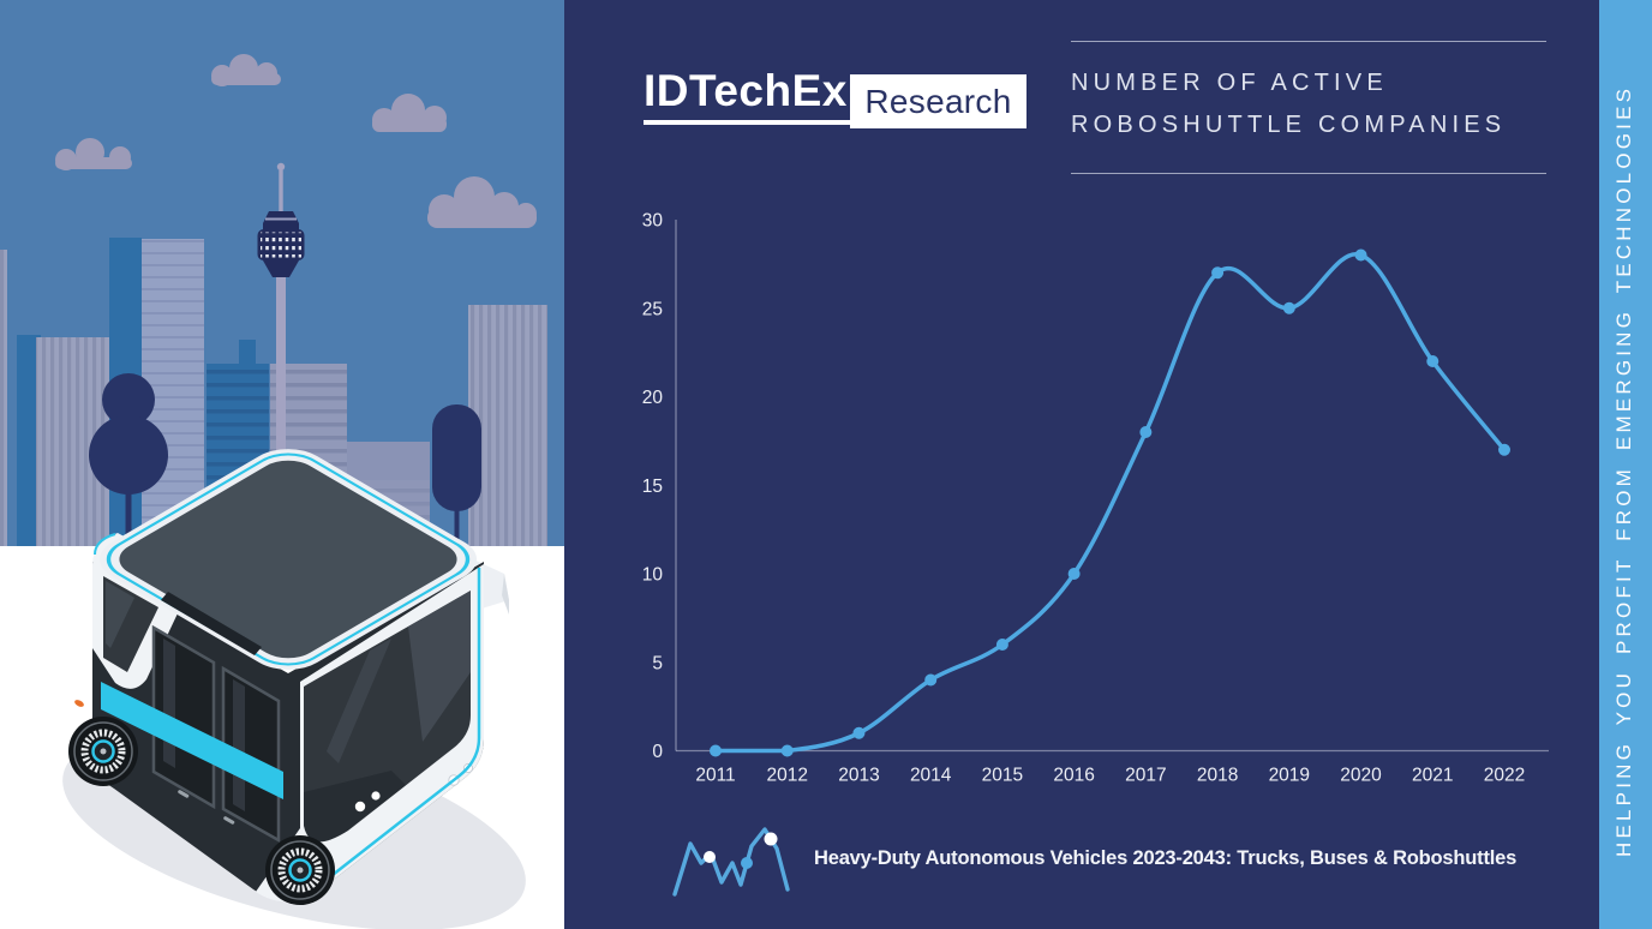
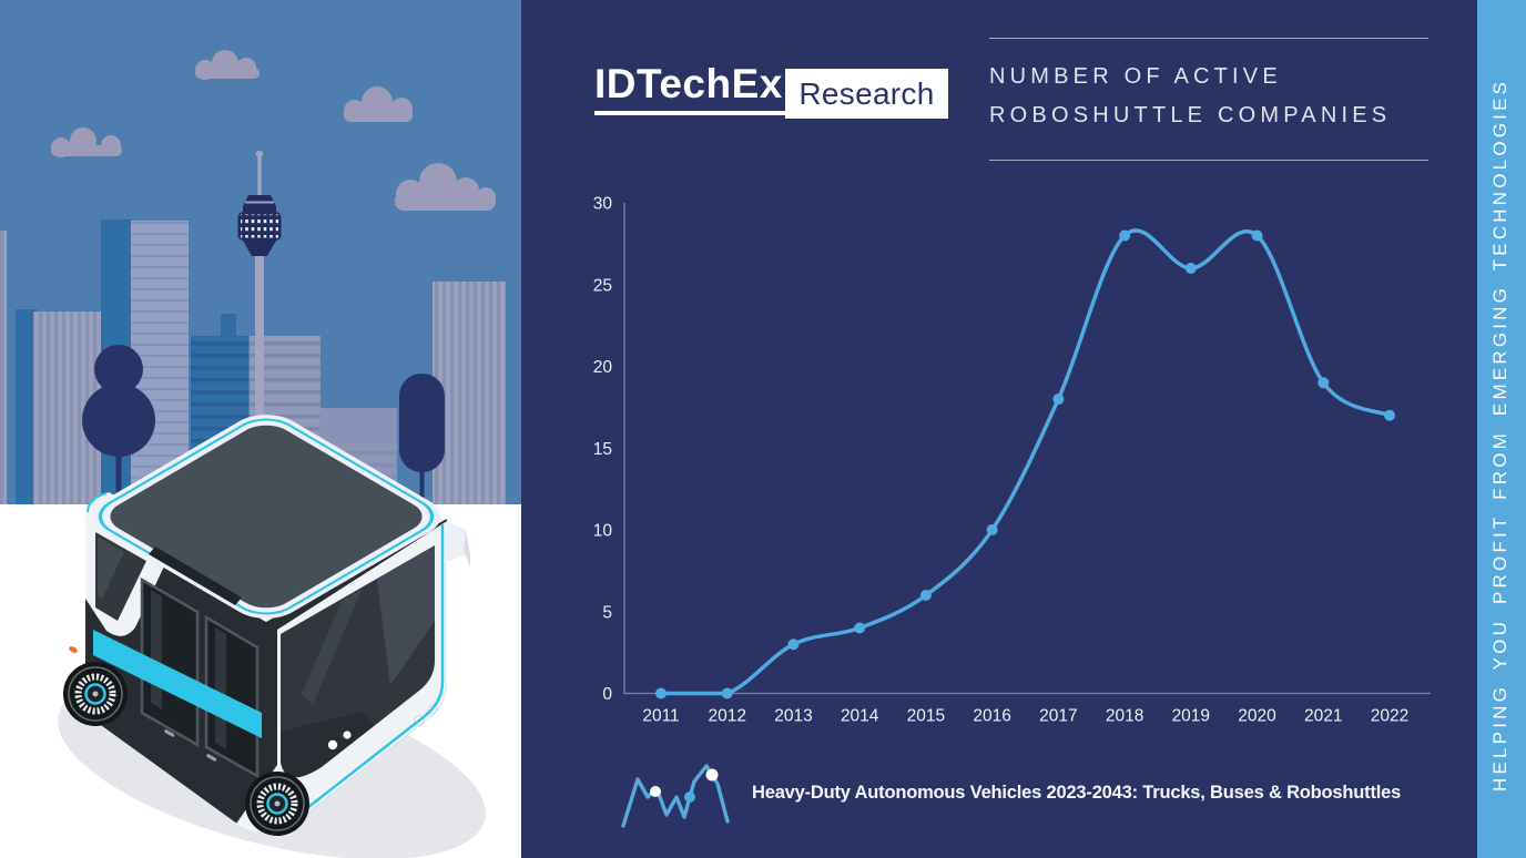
2013: 1 -> 3
2018: 27 -> 28
2019: 25 -> 26
2021: 22 -> 19
